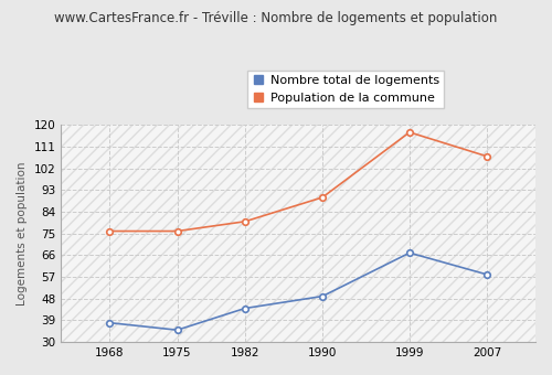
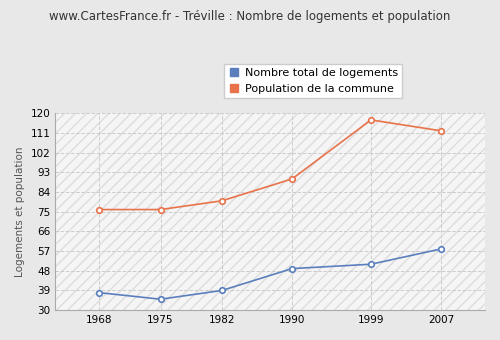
Nombre total de logements/1982: 44 -> 39
Nombre total de logements/1999: 67 -> 51
Population de la commune/2007: 107 -> 112
